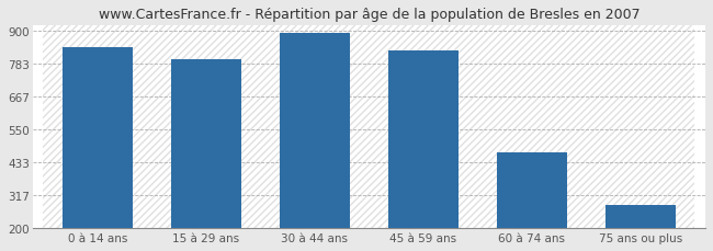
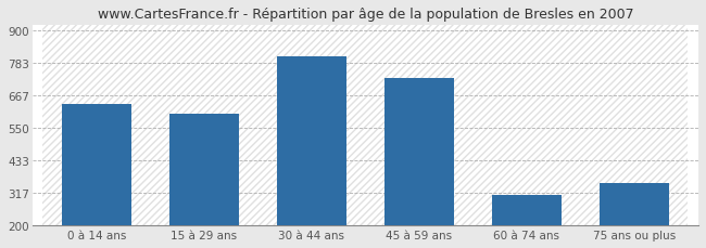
0 à 14 ans: 840 -> 635
15 à 29 ans: 800 -> 600
30 à 44 ans: 893 -> 805
45 à 59 ans: 830 -> 730
60 à 74 ans: 468 -> 310
75 ans ou plus: 280 -> 350
